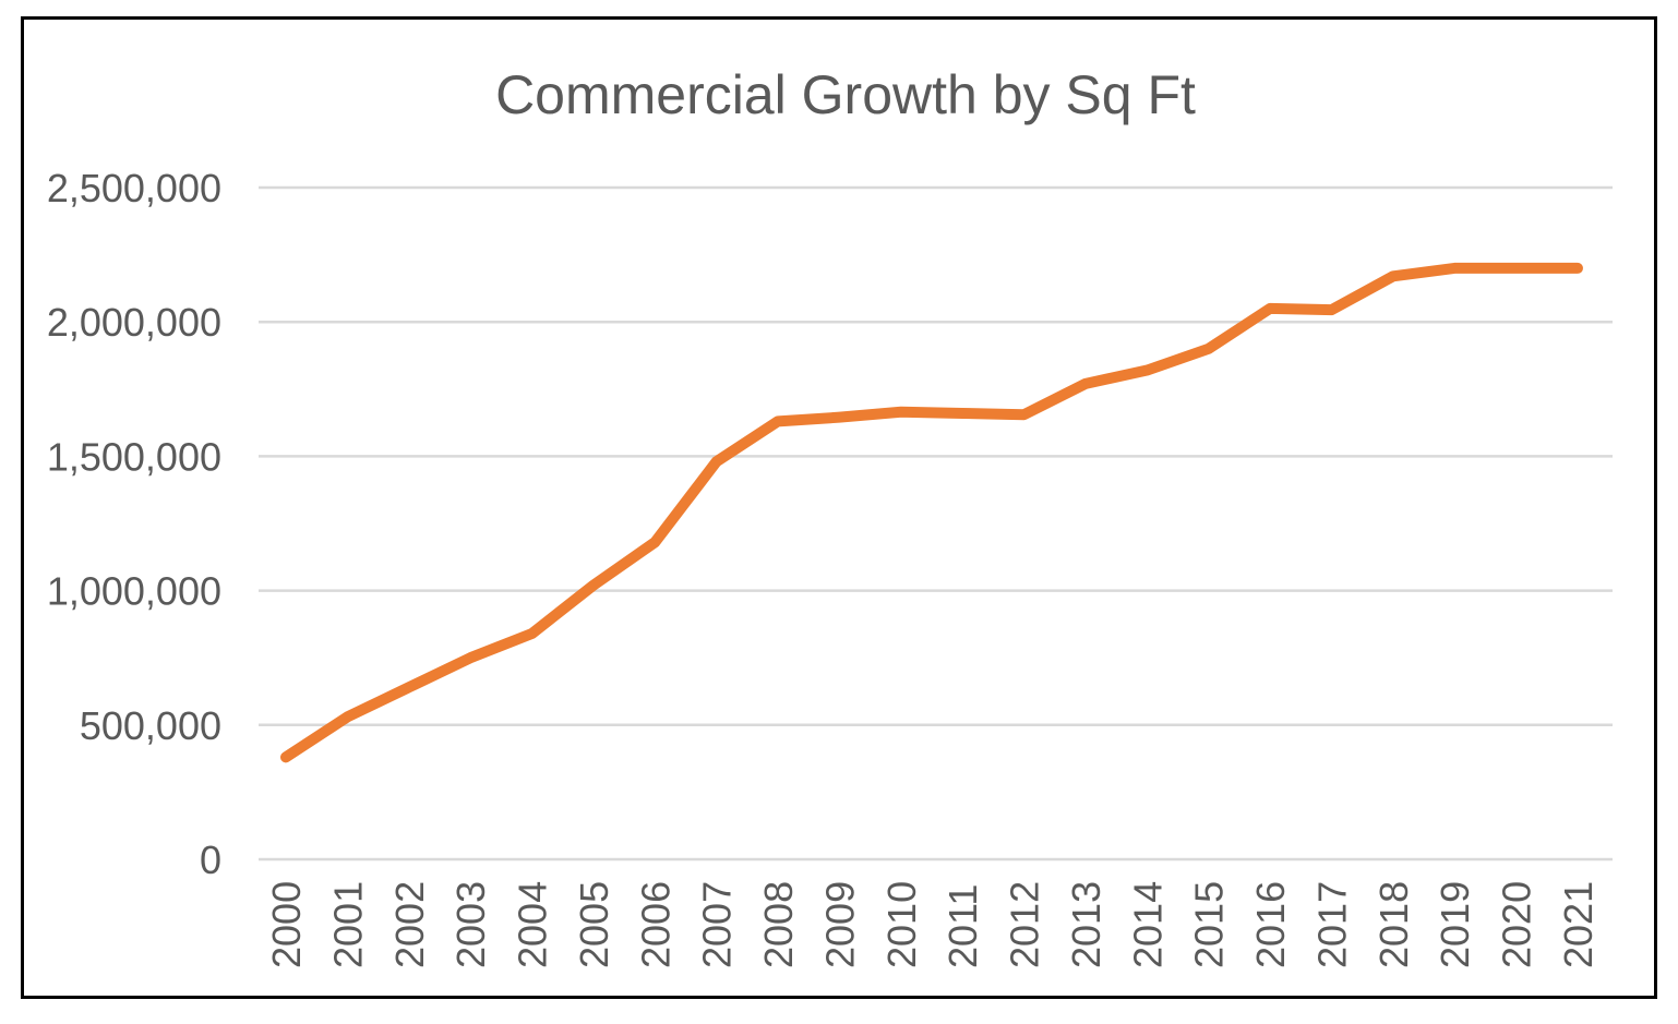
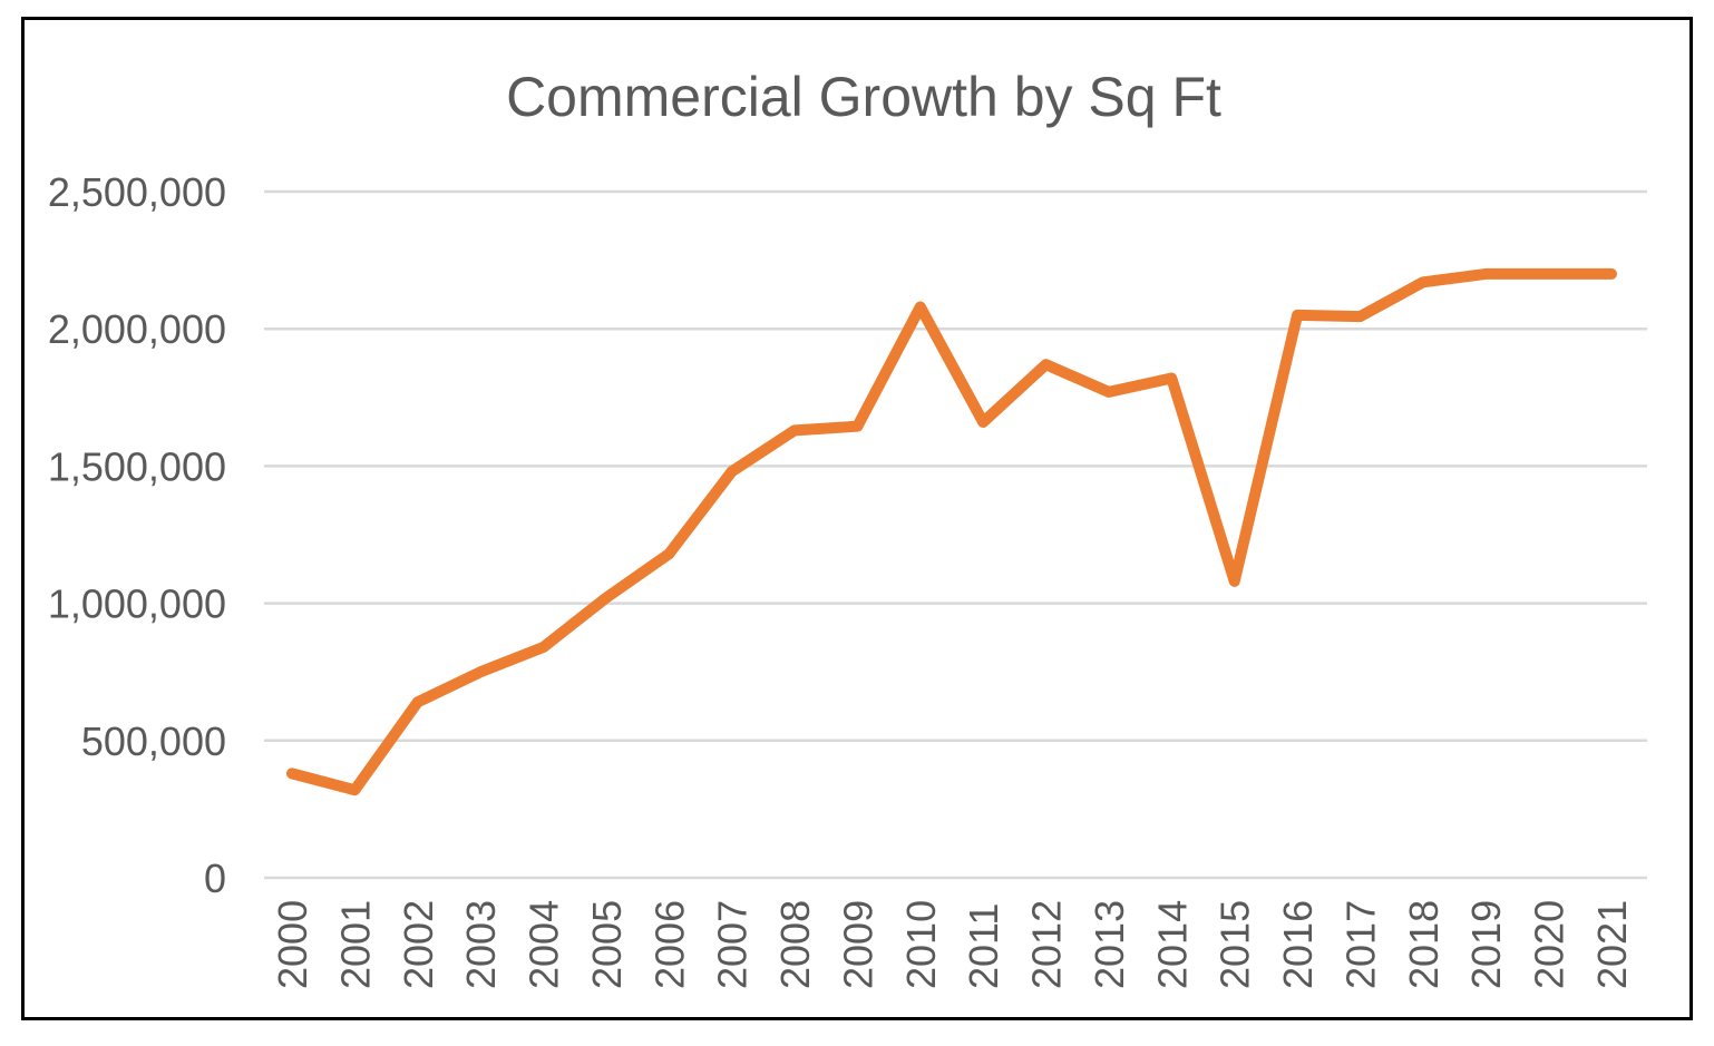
2001: 530000 -> 320000
2010: 1660000 -> 2080000
2012: 1660000 -> 1870000
2015: 1900000 -> 1080000
